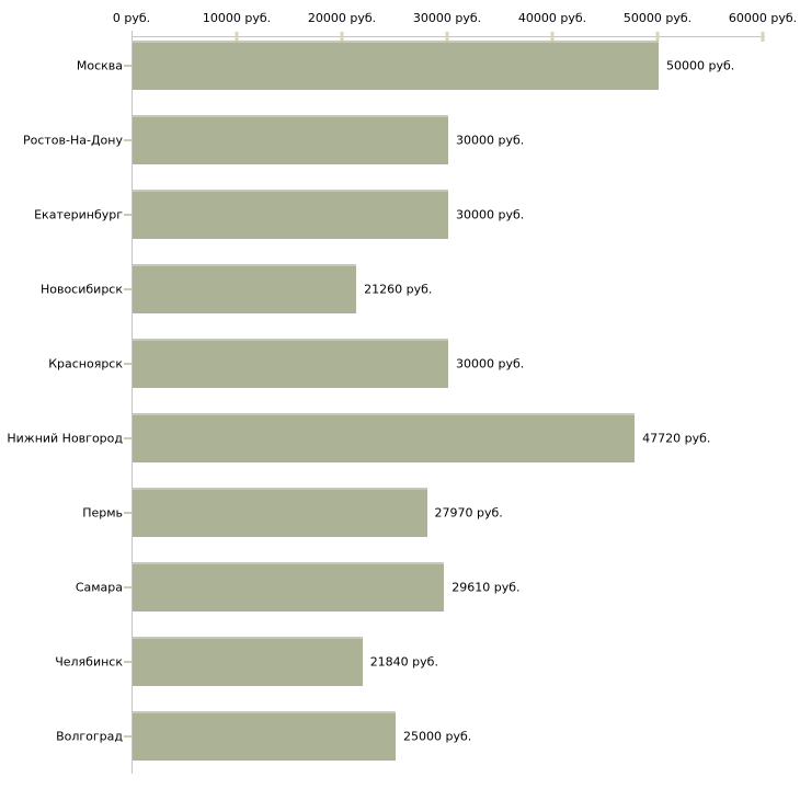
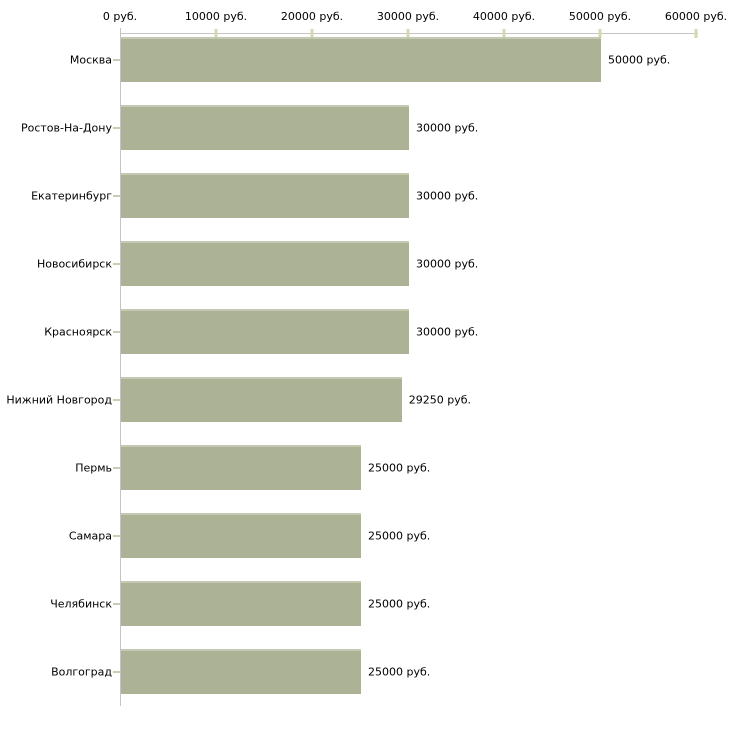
Новосибирск: 21260 -> 30000
Нижний Новгород: 47720 -> 29250
Пермь: 27970 -> 25000
Самара: 29610 -> 25000
Челябинск: 21840 -> 25000
